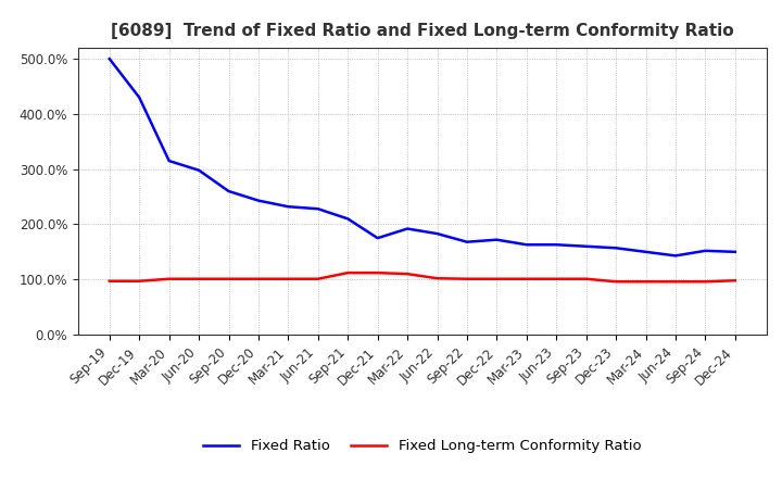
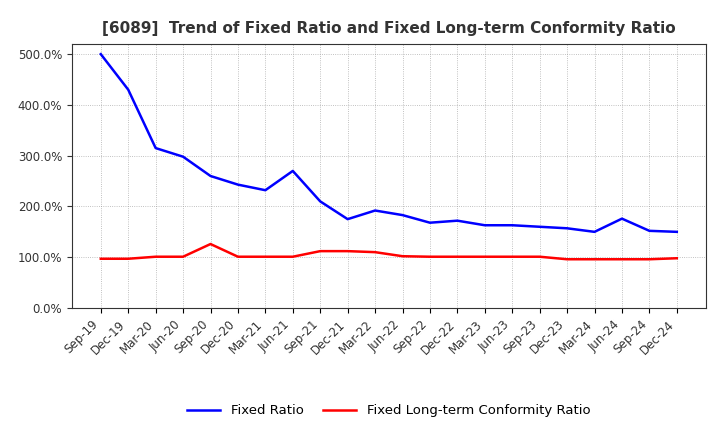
Fixed Long-term Conformity Ratio/Sep-20: 101% -> 126%
Fixed Ratio/Jun-21: 228% -> 270%
Fixed Ratio/Jun-24: 143% -> 176%
